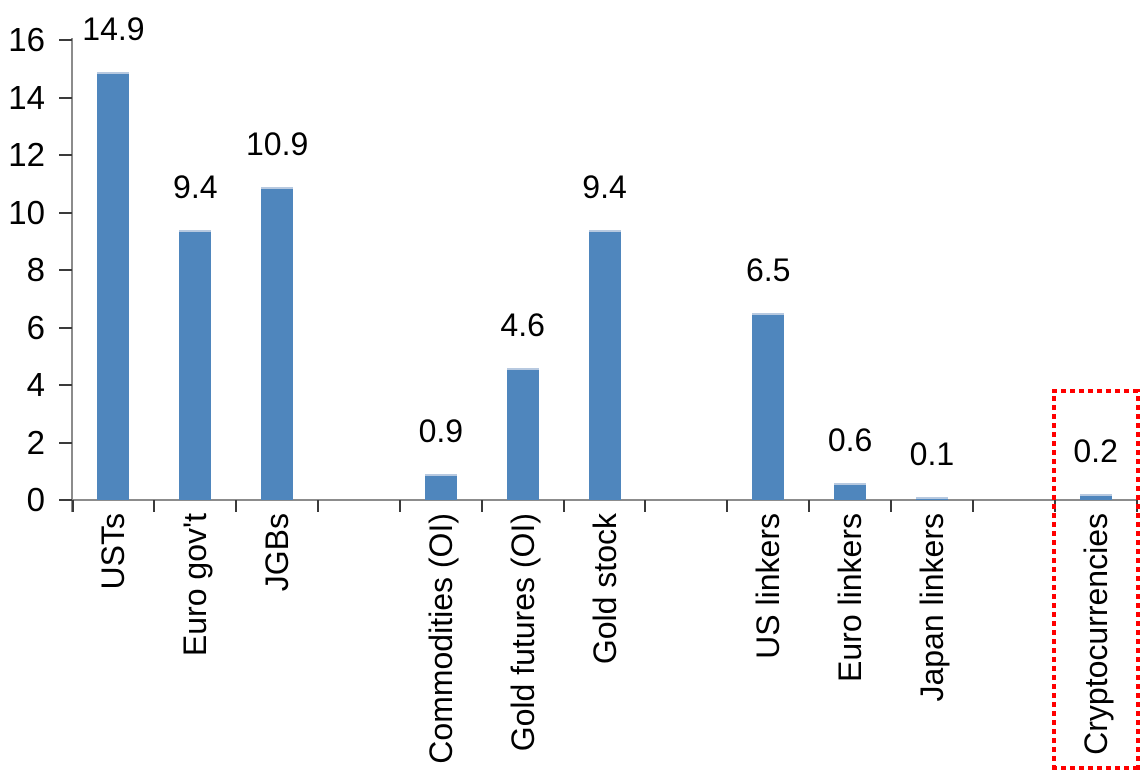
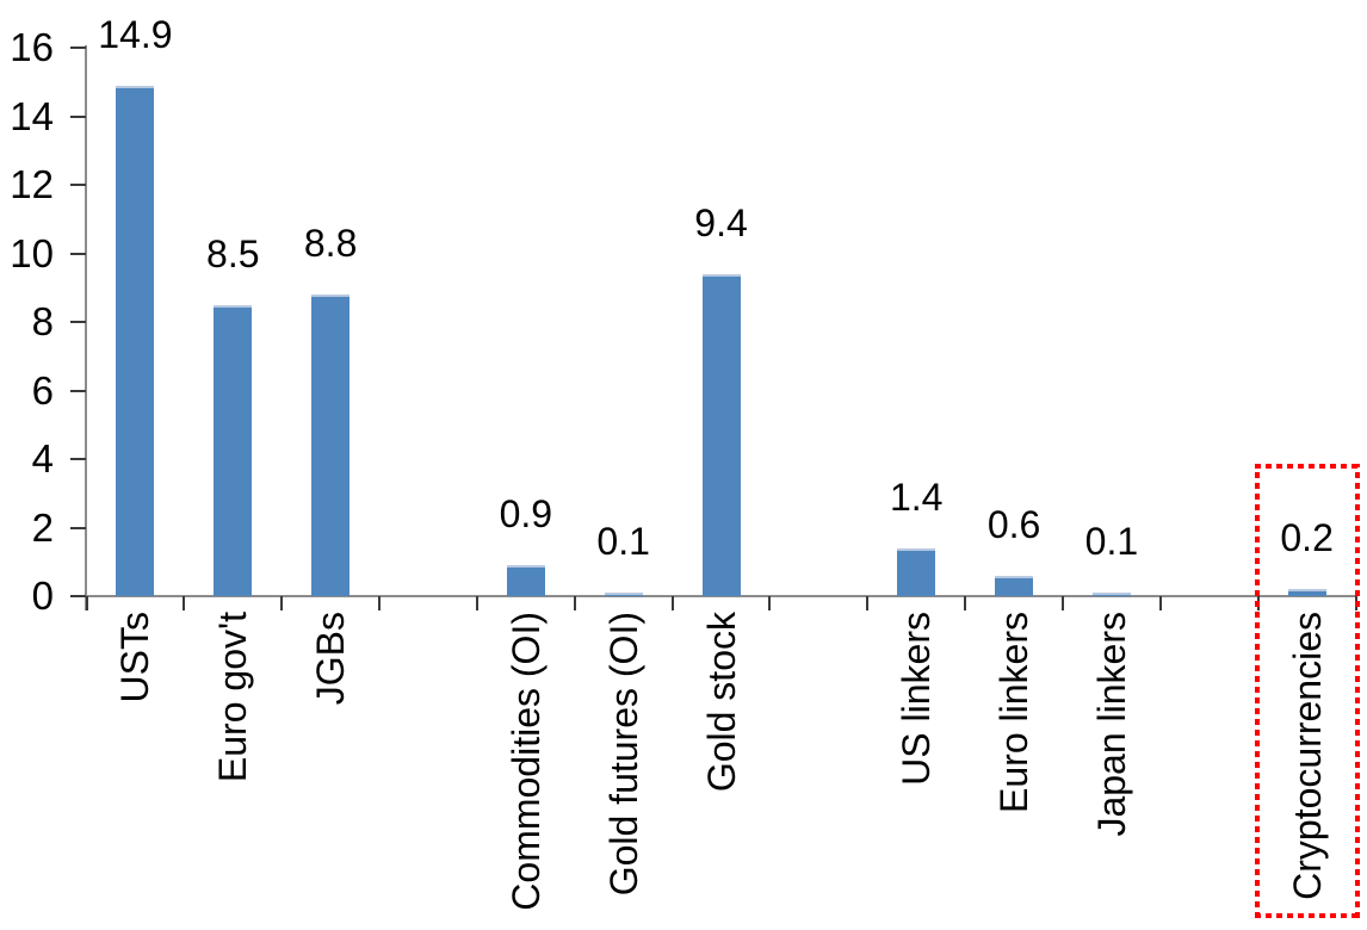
Euro gov't: 9.4 -> 8.5
JGBs: 10.9 -> 8.8
Gold futures (OI): 4.6 -> 0.1
US linkers: 6.5 -> 1.4
